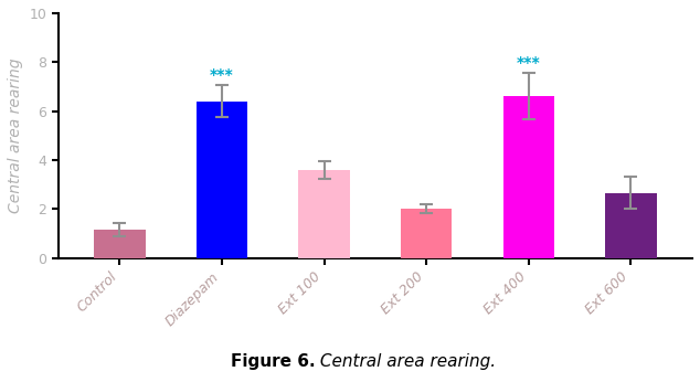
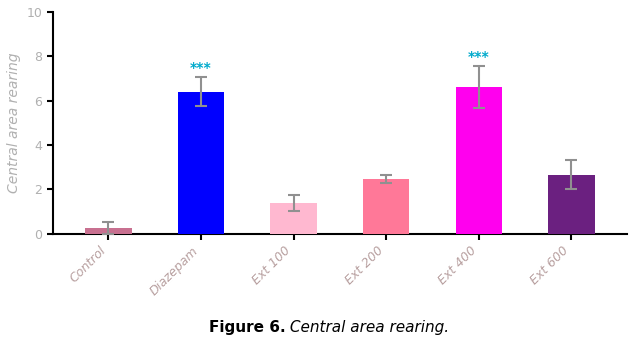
Control: 1.15 -> 0.25
Ext 100: 3.60 -> 1.38
Ext 200: 2.00 -> 2.48
